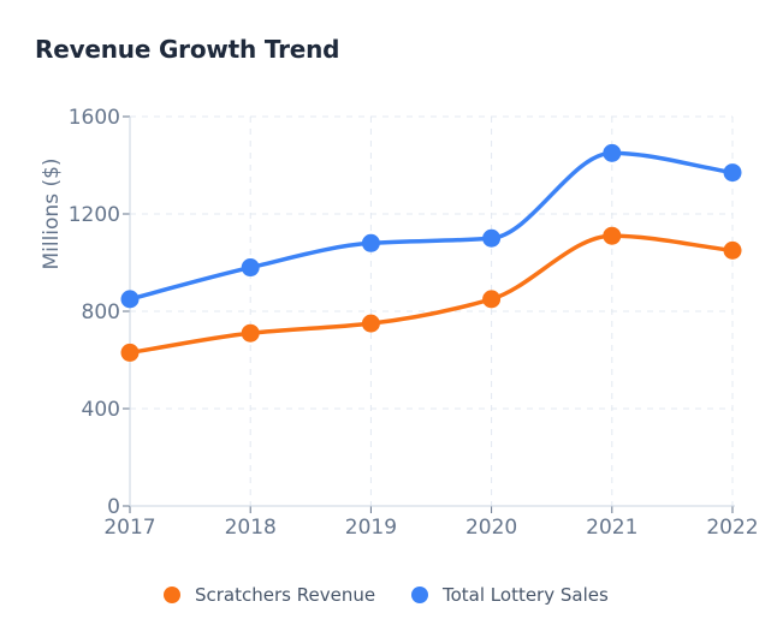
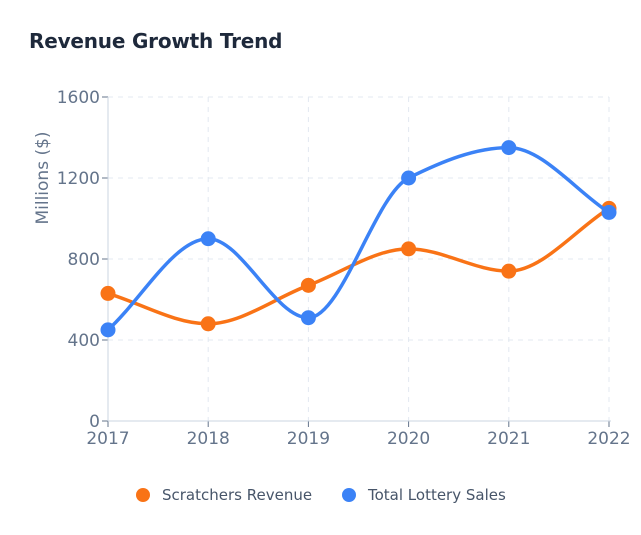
Total Lottery Sales/2017: 850 -> 450
Scratchers Revenue/2018: 710 -> 480
Total Lottery Sales/2018: 980 -> 900
Scratchers Revenue/2019: 750 -> 670
Total Lottery Sales/2019: 1080 -> 510
Total Lottery Sales/2020: 1100 -> 1200
Scratchers Revenue/2021: 1110 -> 740
Total Lottery Sales/2021: 1450 -> 1350
Total Lottery Sales/2022: 1370 -> 1030
